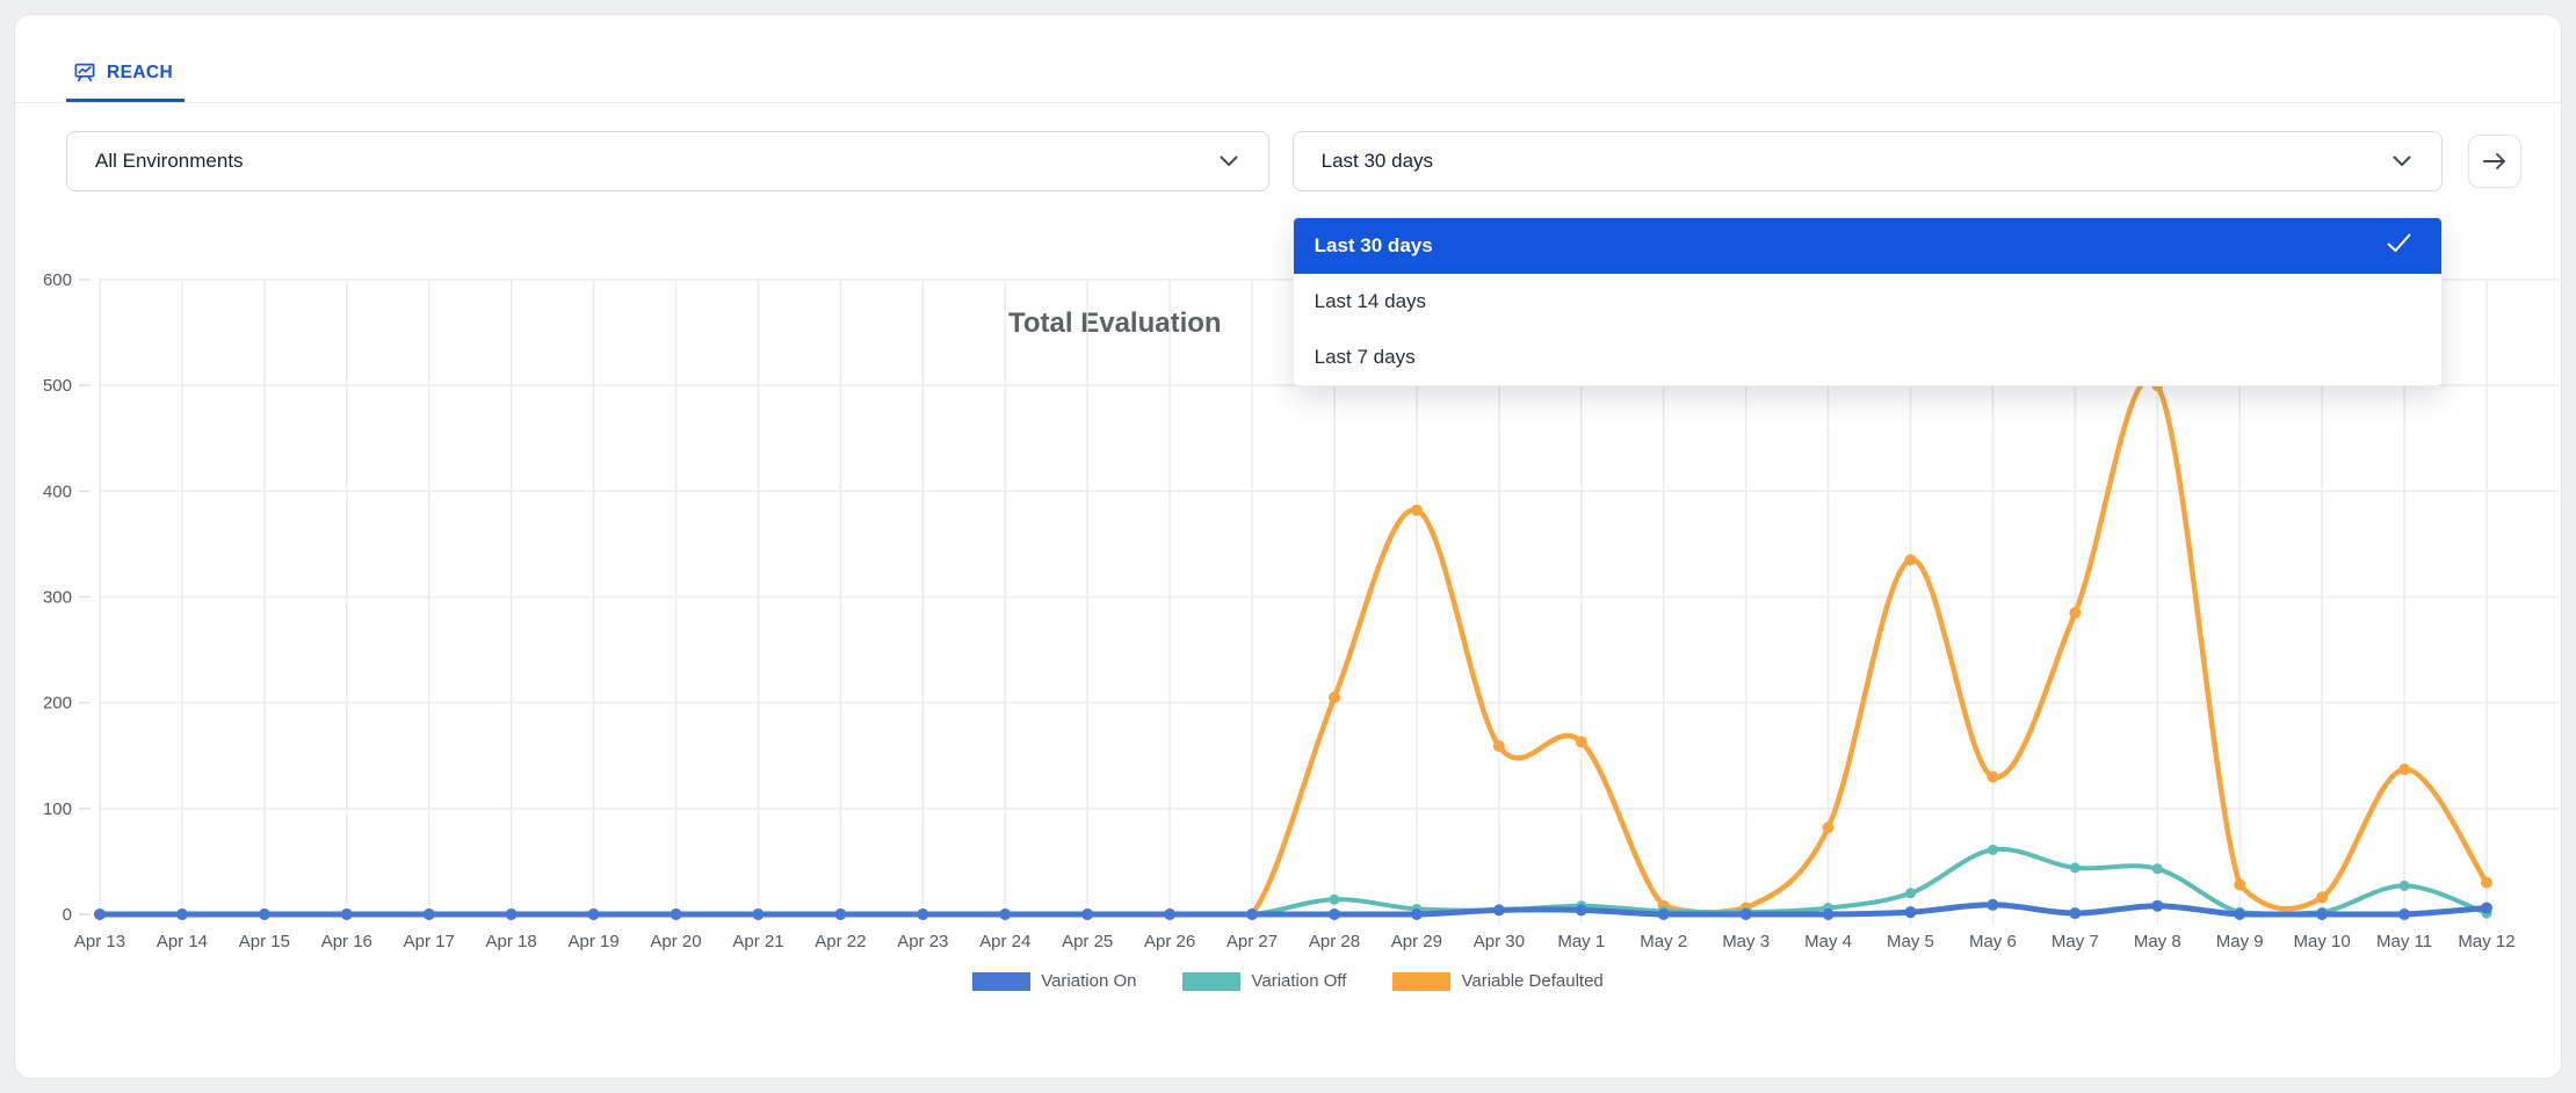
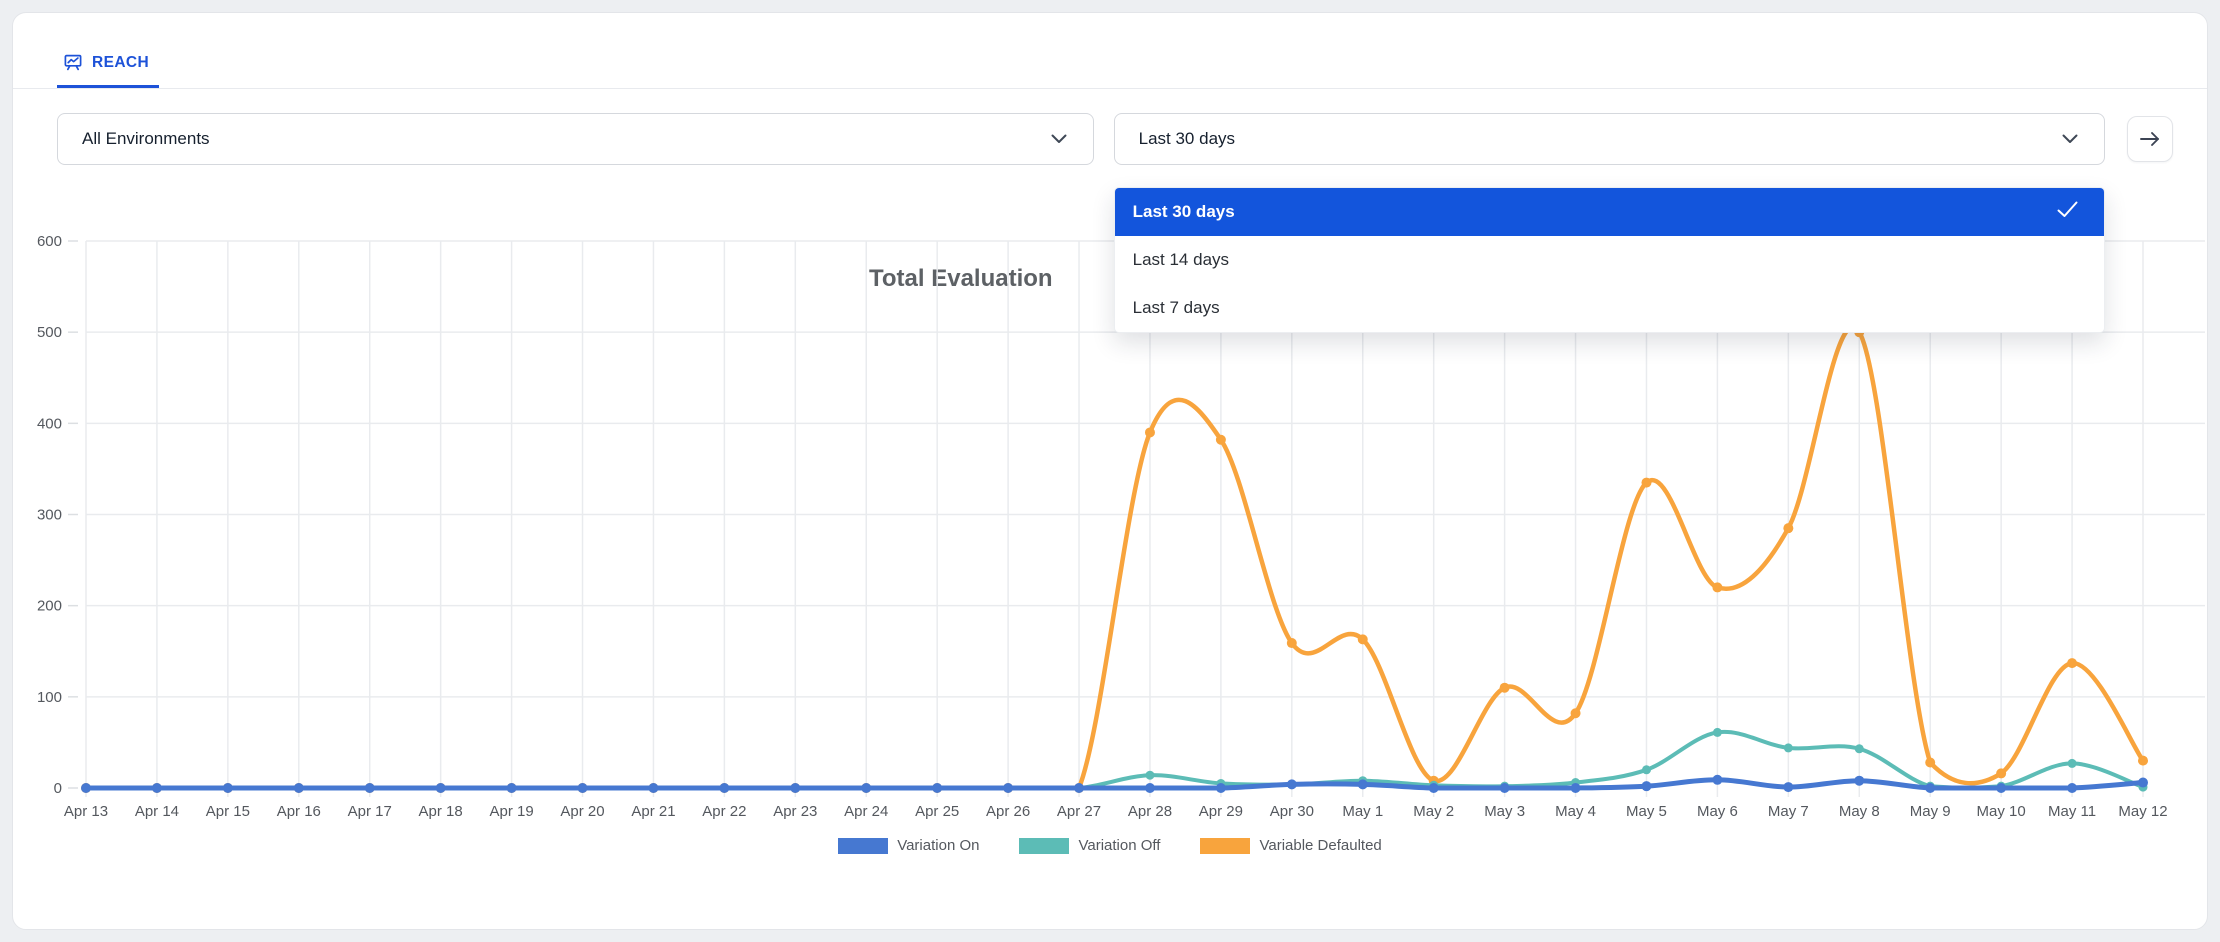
Variable Defaulted/Apr 28: 200 -> 390
Variable Defaulted/May 3: 10 -> 110
Variable Defaulted/May 6: 130 -> 220
